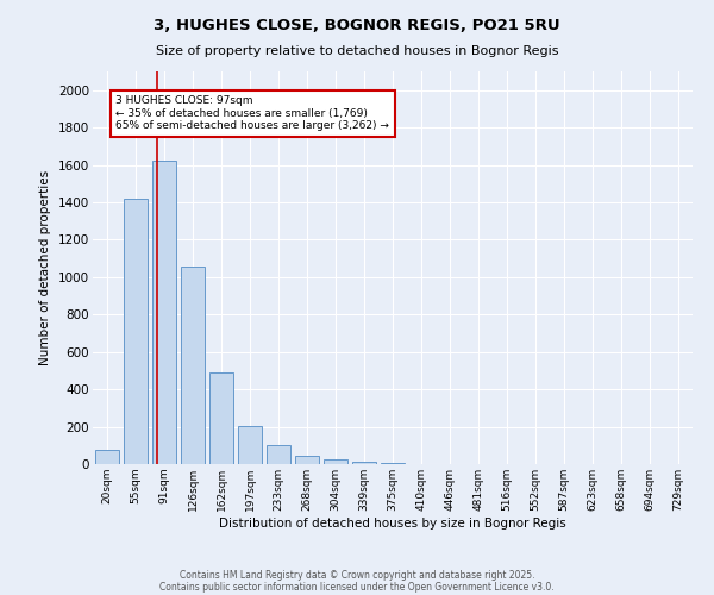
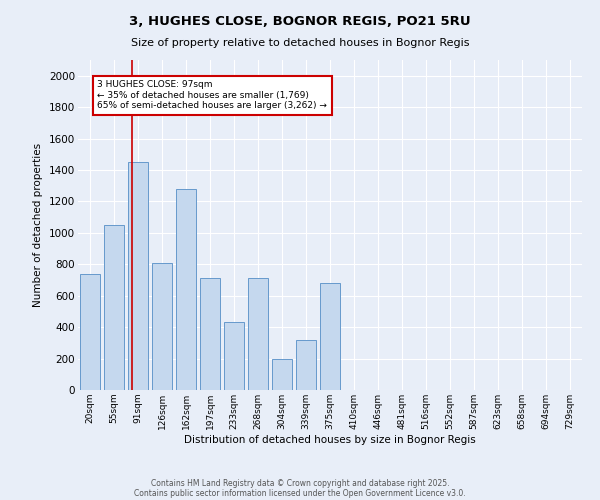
20sqm: 80 -> 740
55sqm: 1420 -> 1050
91sqm: 1620 -> 1450
126sqm: 1060 -> 810
162sqm: 490 -> 1280
197sqm: 200 -> 710
233sqm: 100 -> 430
268sqm: 40 -> 710
304sqm: 20 -> 200
339sqm: 10 -> 320
375sqm: 10 -> 680
